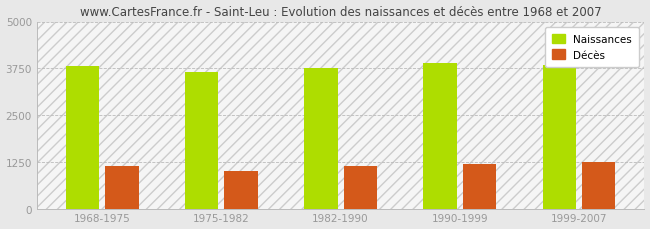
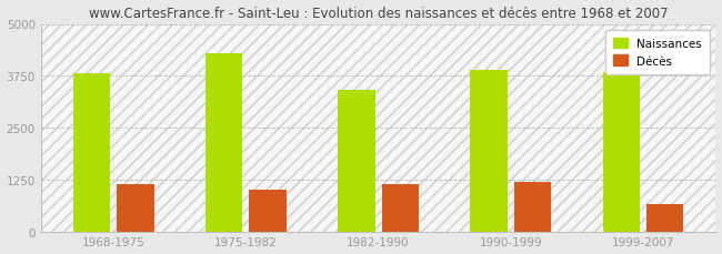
Naissances/1975-1982: 3650 -> 4300
Naissances/1982-1990: 3750 -> 3400
Décès/1999-2007: 1250 -> 650
